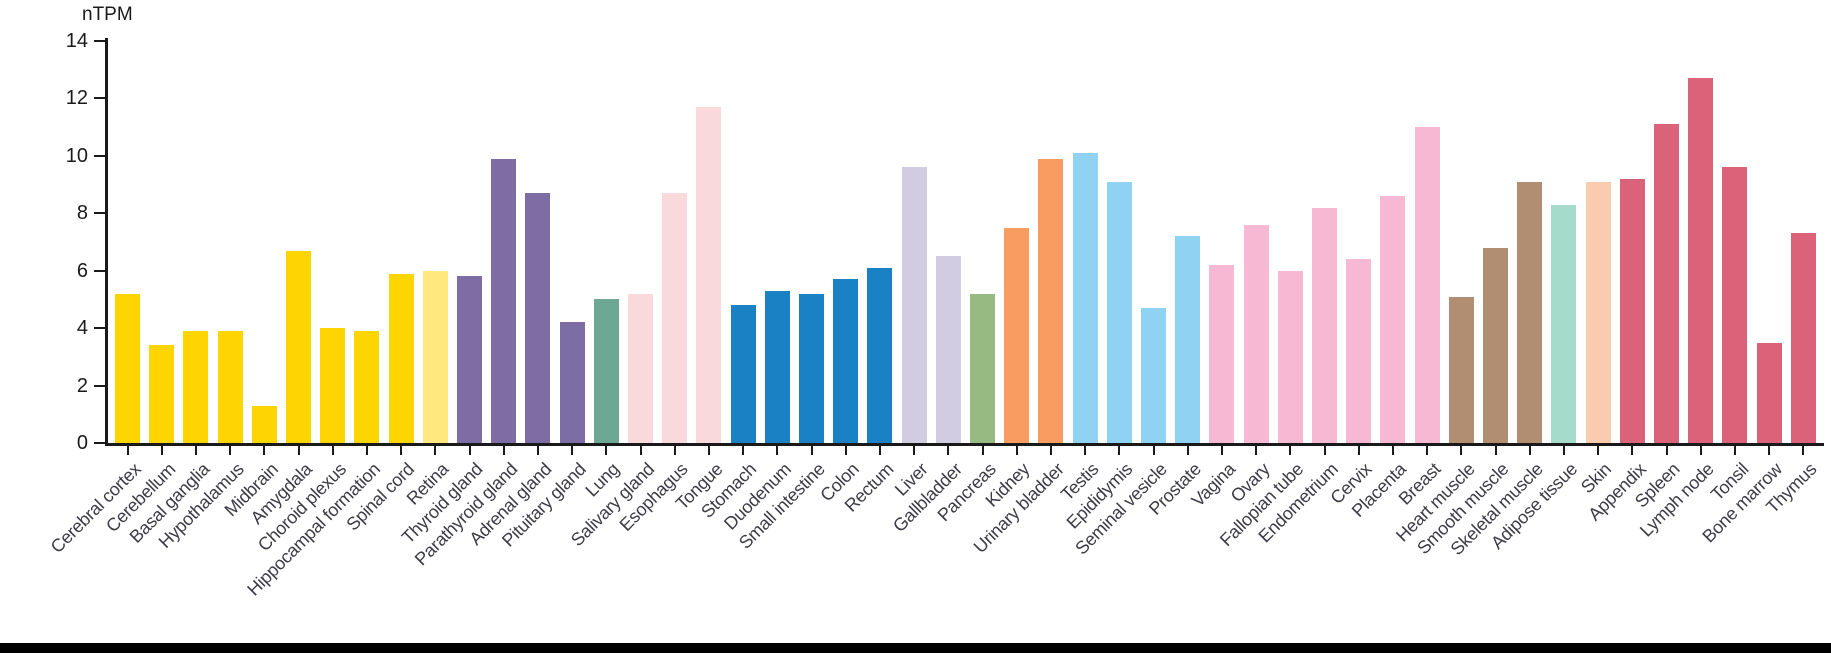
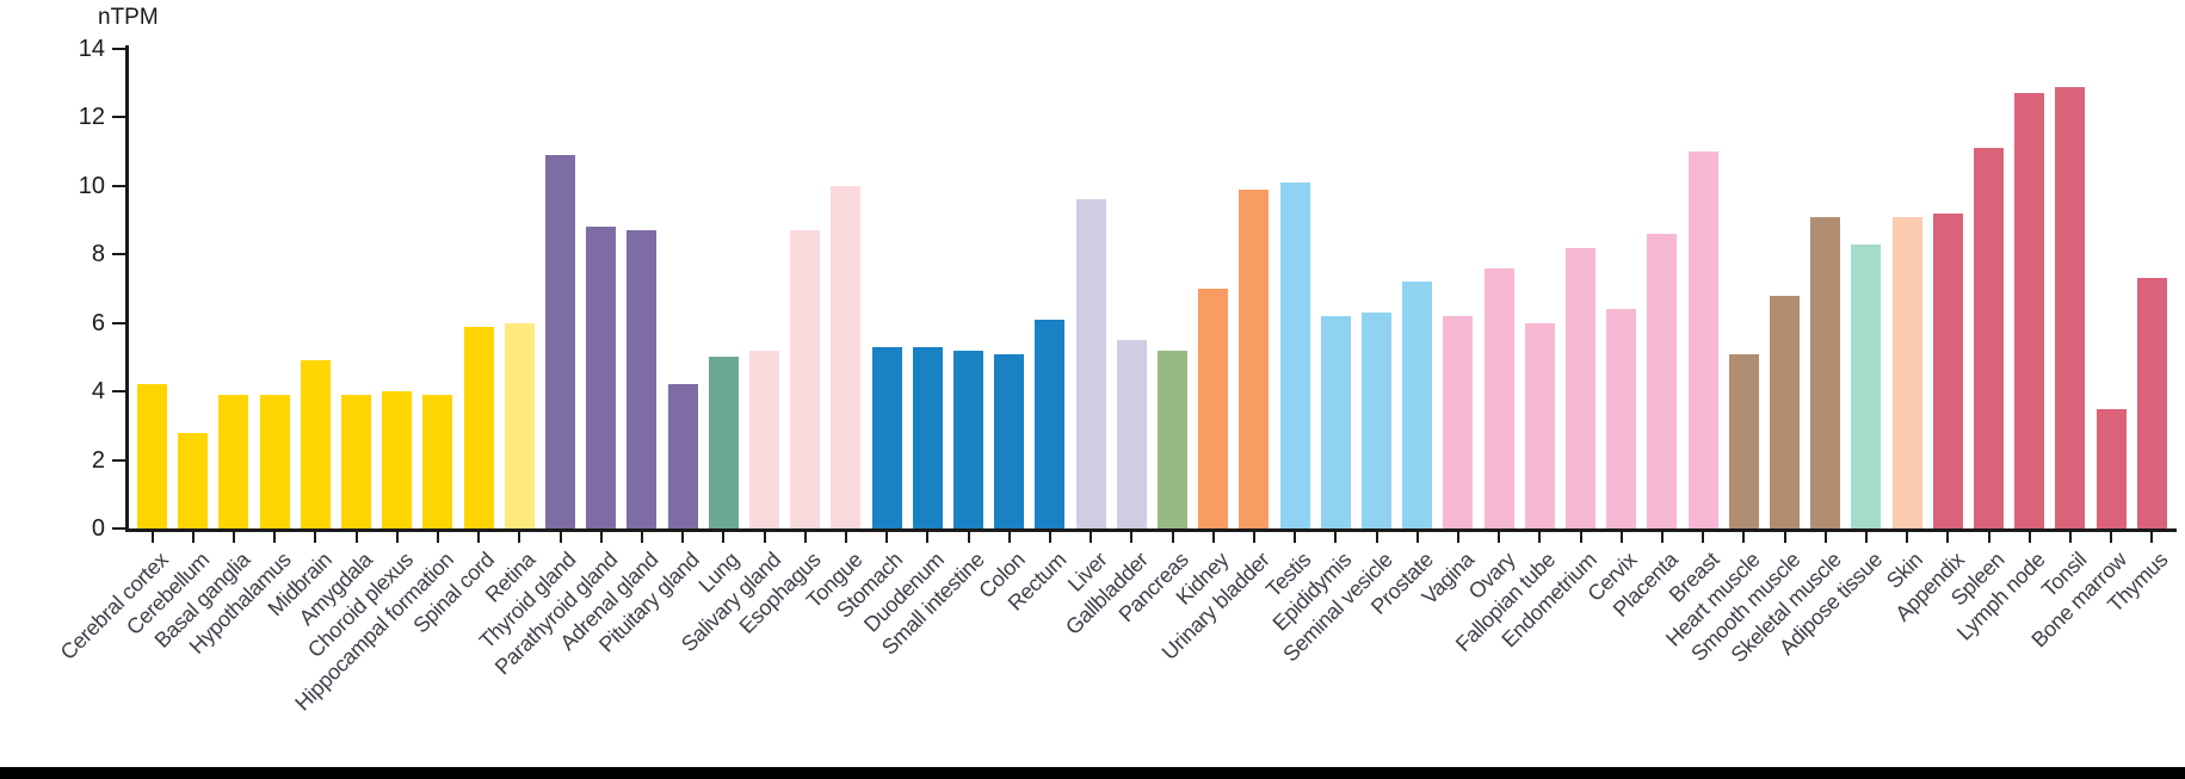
Cerebral cortex: 5.2 -> 4.2
Cerebellum: 3.4 -> 2.8
Midbrain: 1.3 -> 4.9
Amygdala: 6.7 -> 3.9
Thyroid gland: 5.8 -> 10.9
Parathyroid gland: 9.9 -> 8.8
Tongue: 11.7 -> 10.0
Stomach: 4.8 -> 5.3
Colon: 5.7 -> 5.1
Gallbladder: 6.5 -> 5.5
Kidney: 7.5 -> 7.0
Epididymis: 9.1 -> 6.2
Seminal vesicle: 4.7 -> 6.3
Tonsil: 9.6 -> 12.9
